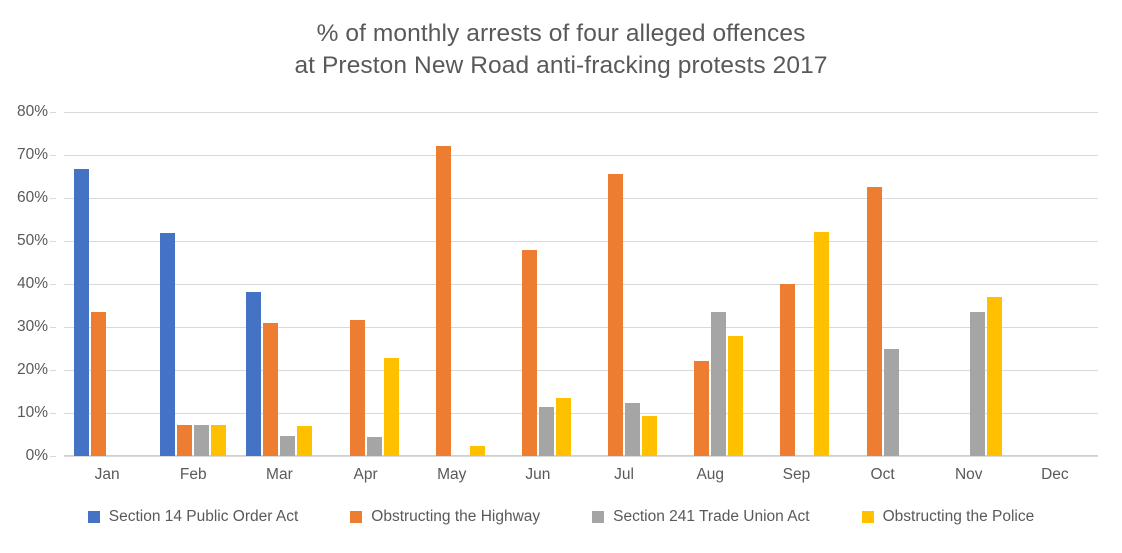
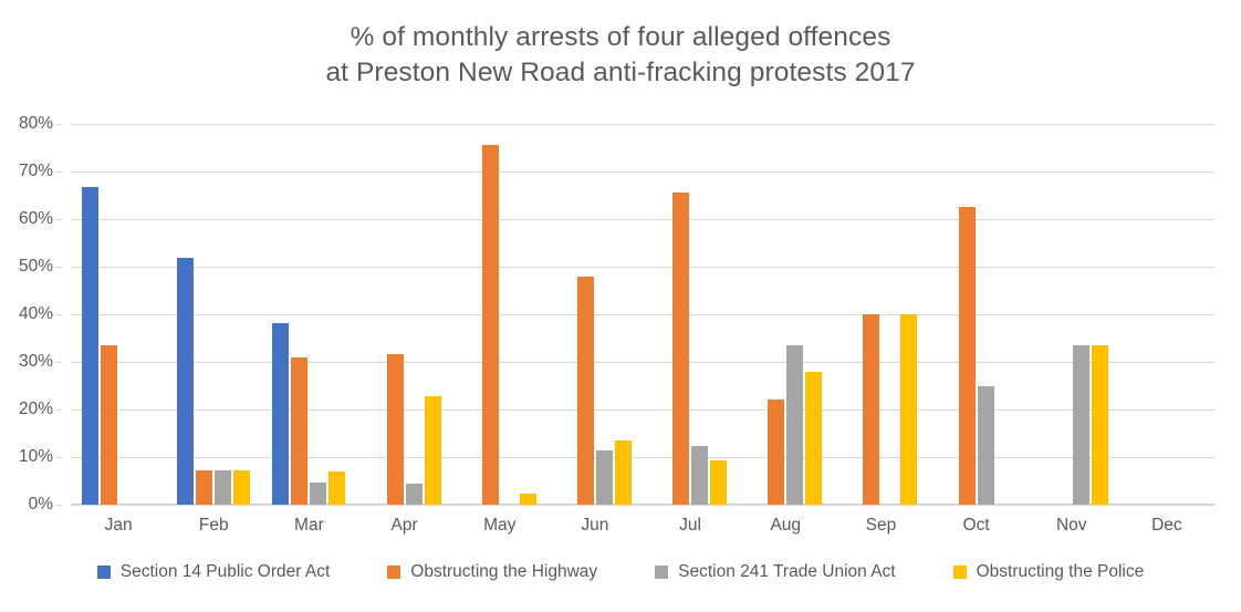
Obstructing the Highway/May: 72% -> 76%
Obstructing the Police/Sep: 52% -> 40%
Obstructing the Police/Nov: 37% -> 33%
